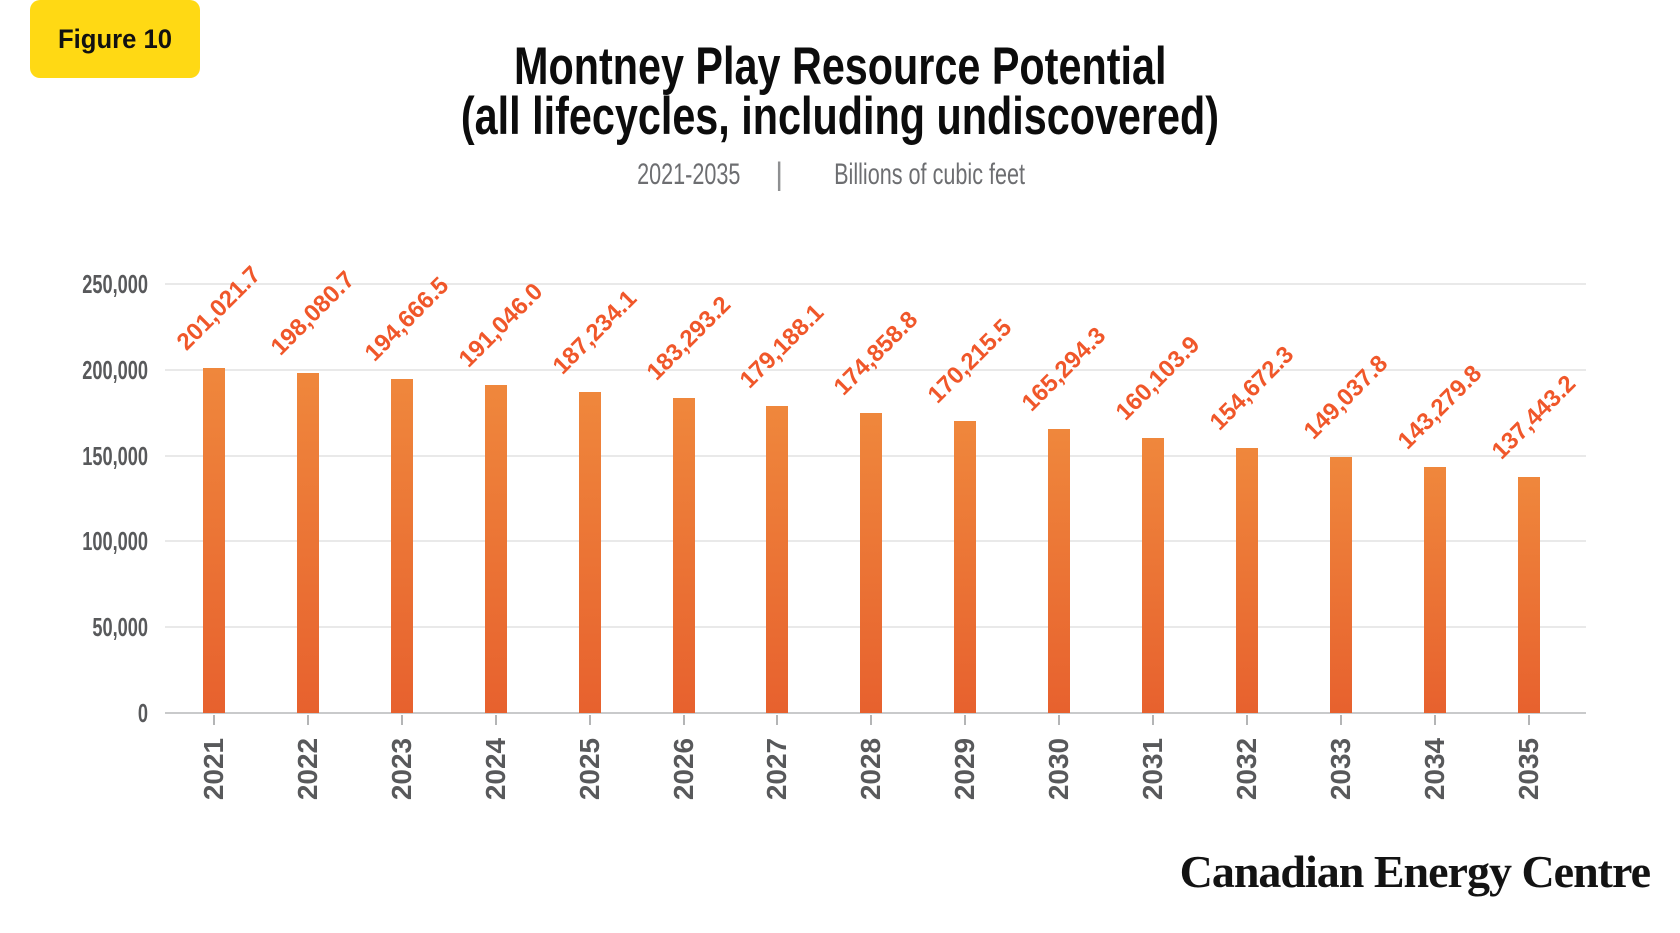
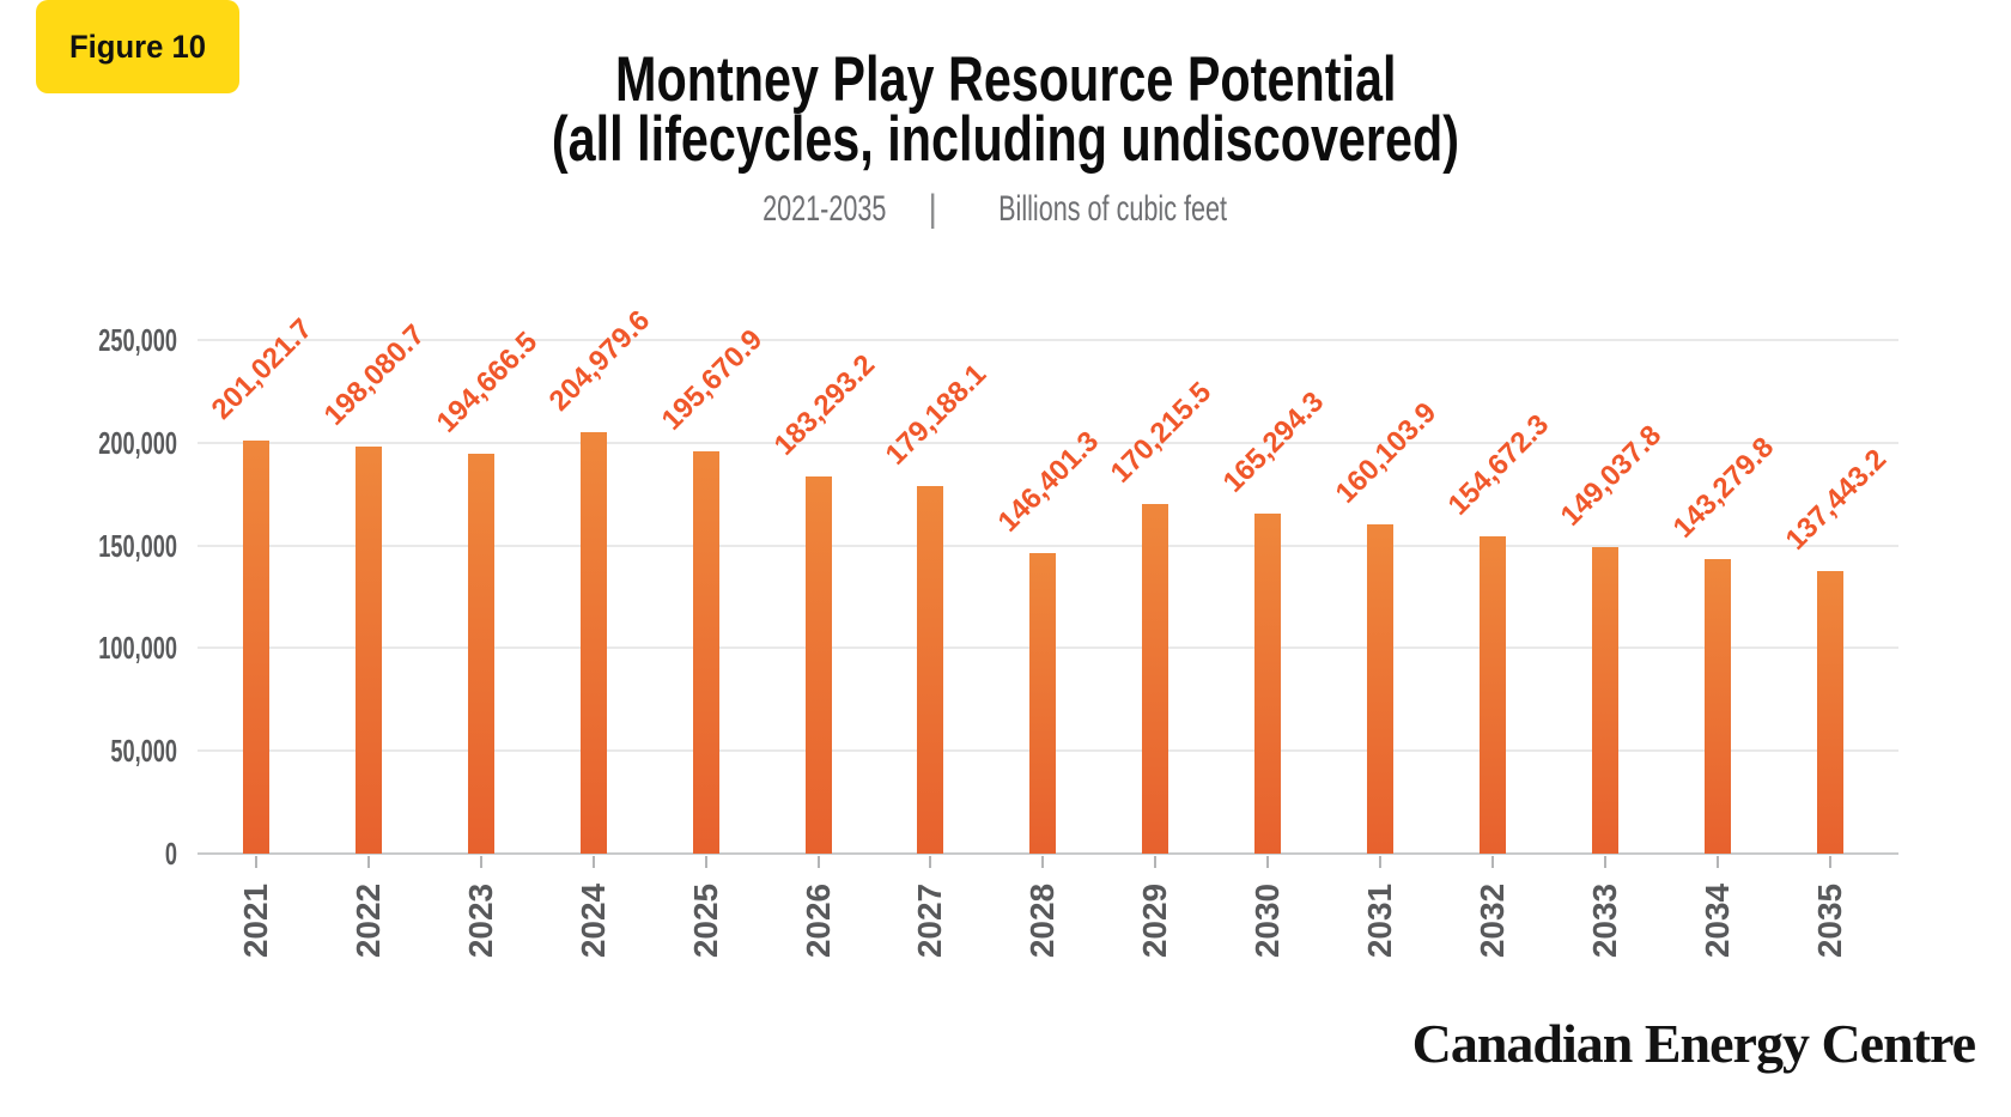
2024: 191,046.0 -> 204,979.6
2025: 187,234.1 -> 195,670.9
2028: 174,858.8 -> 146,401.3
